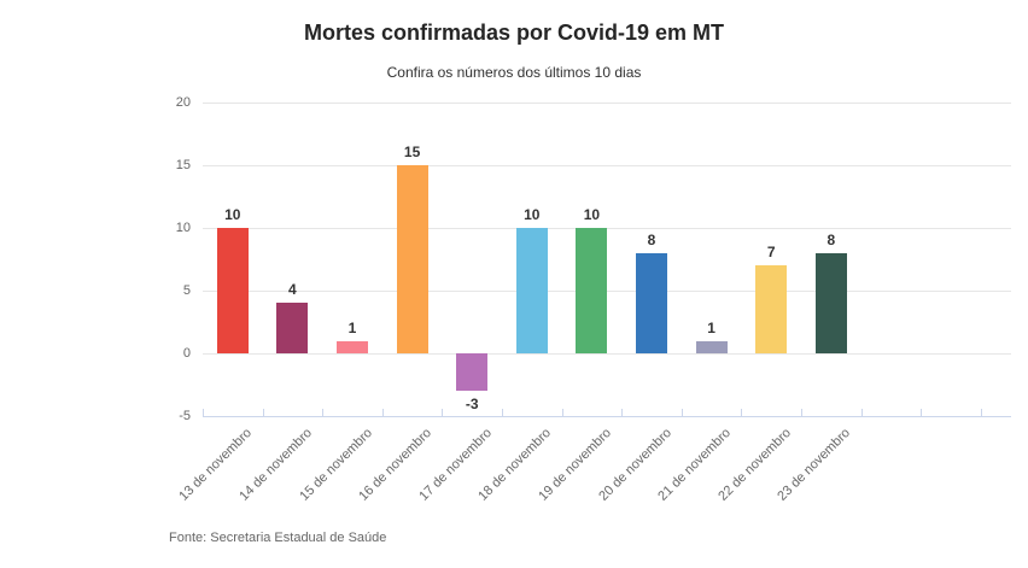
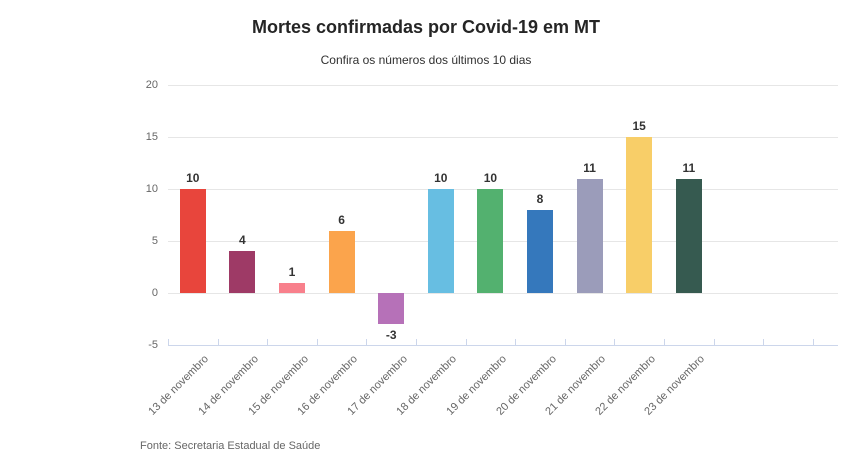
16 de novembro: 15 -> 6
21 de novembro: 1 -> 11
22 de novembro: 7 -> 15
23 de novembro: 8 -> 11
